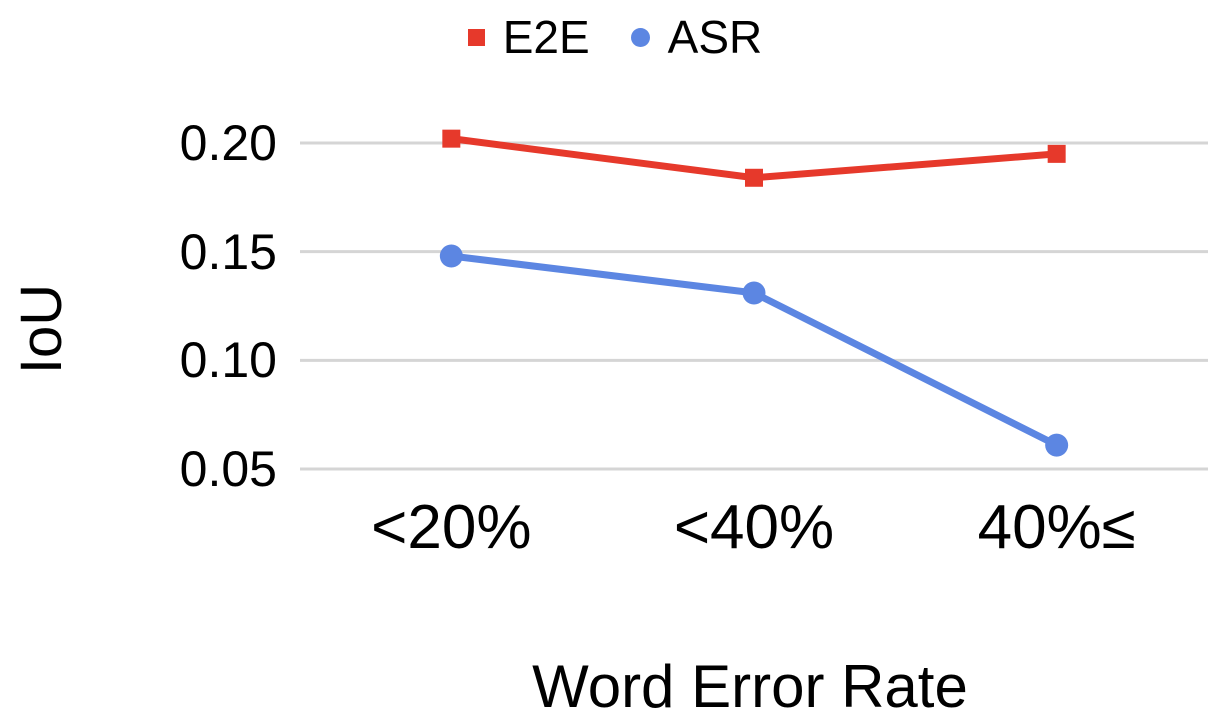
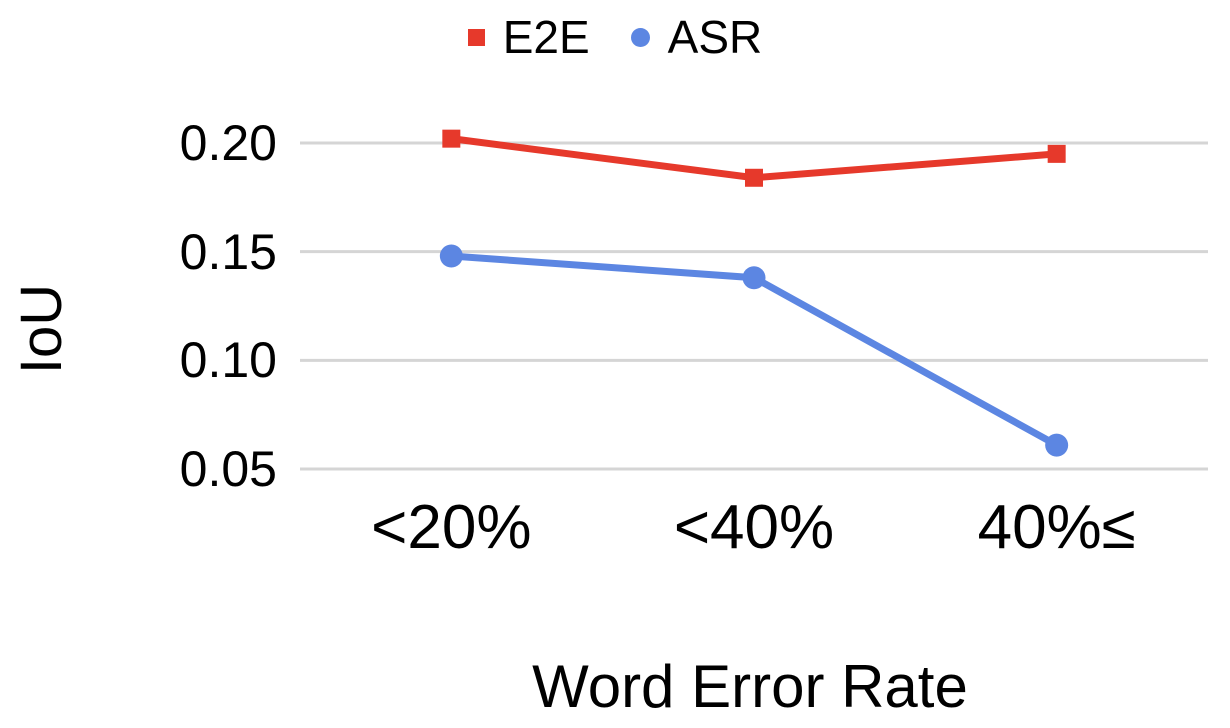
ASR/<40%: 0.131 -> 0.138
